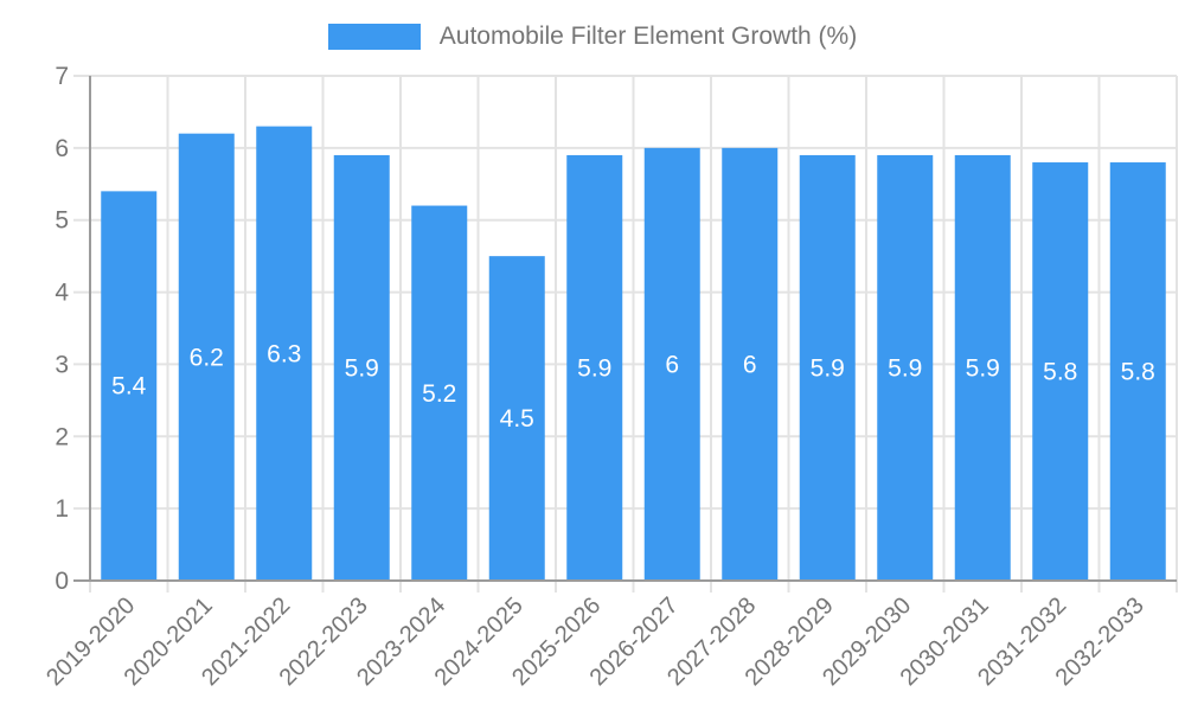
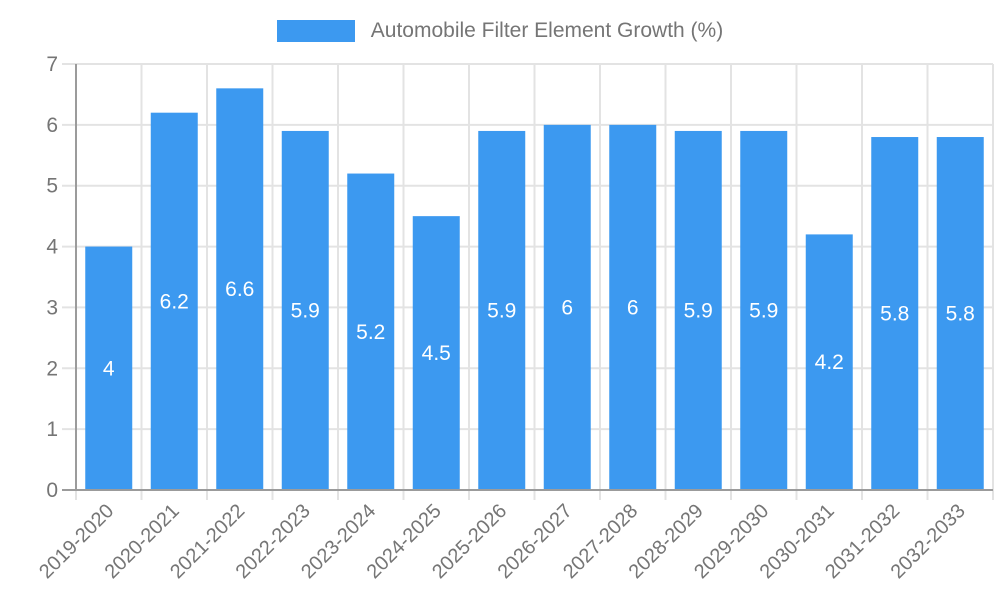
2019-2020: 5.4 -> 4
2021-2022: 6.3 -> 6.6
2030-2031: 5.9 -> 4.2
